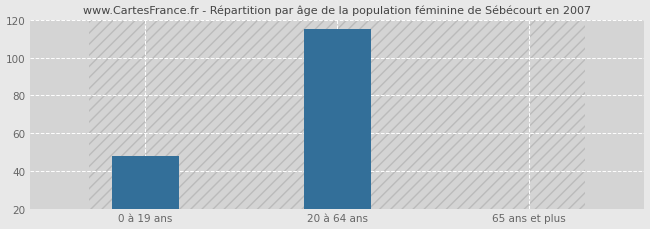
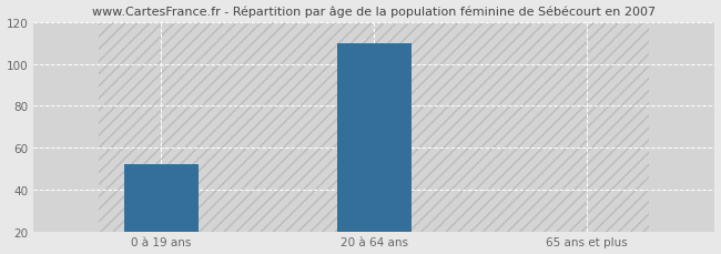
0 à 19 ans: 48 -> 52
20 à 64 ans: 115 -> 110
